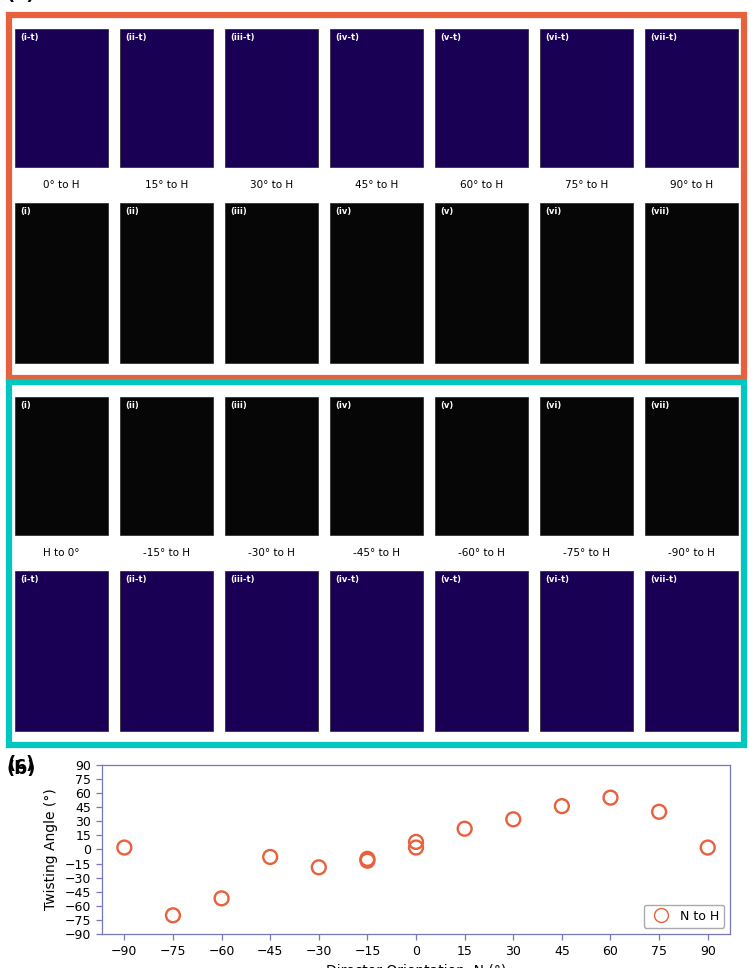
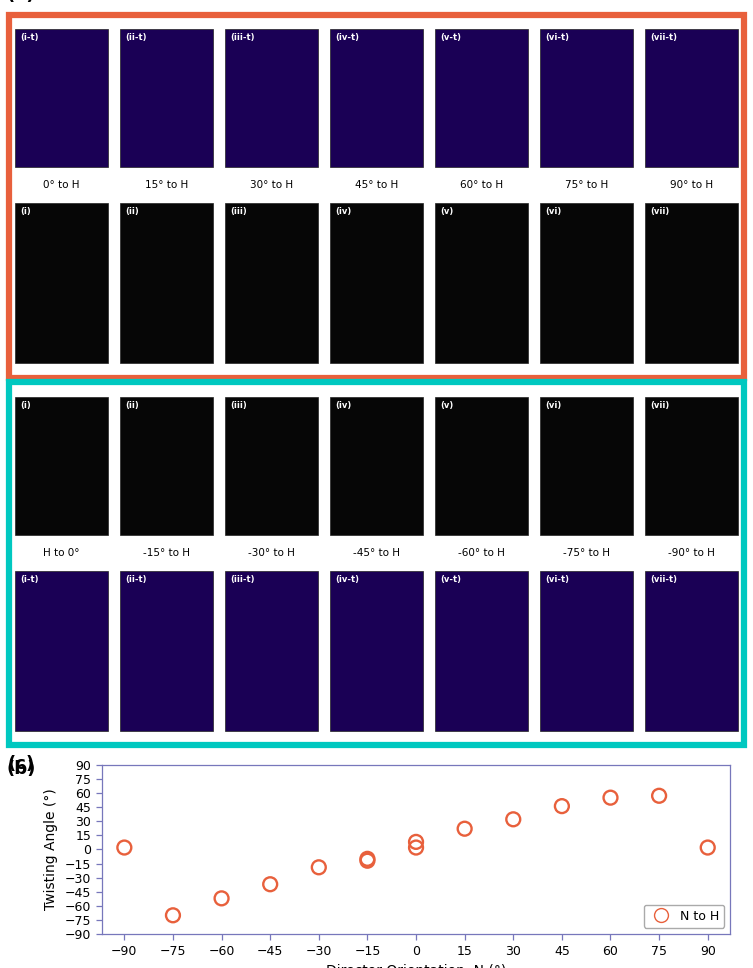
−45: -8 -> -37
75: 40 -> 57
